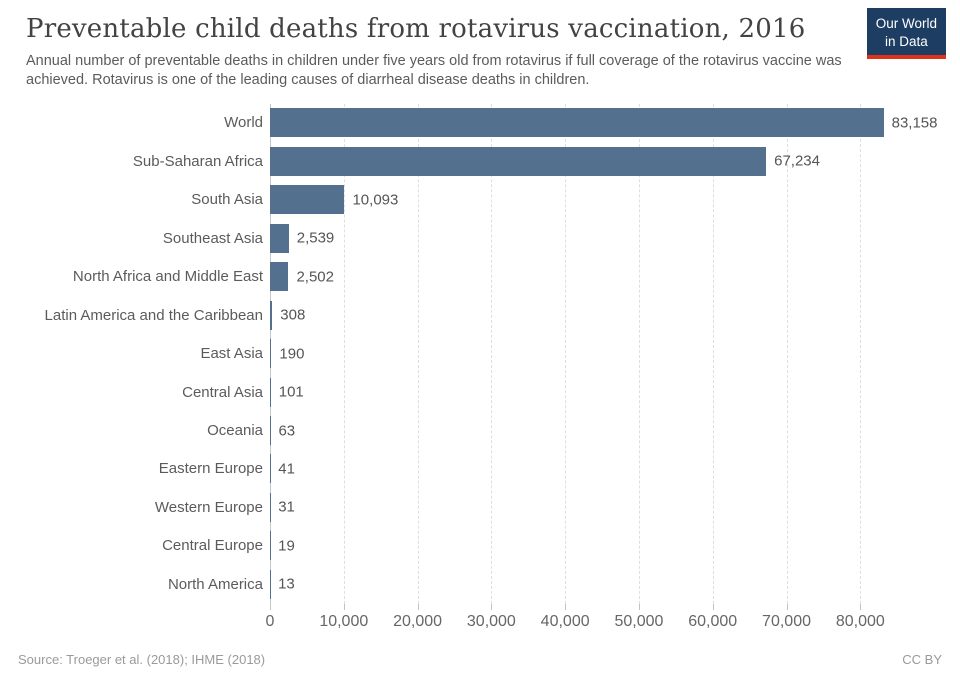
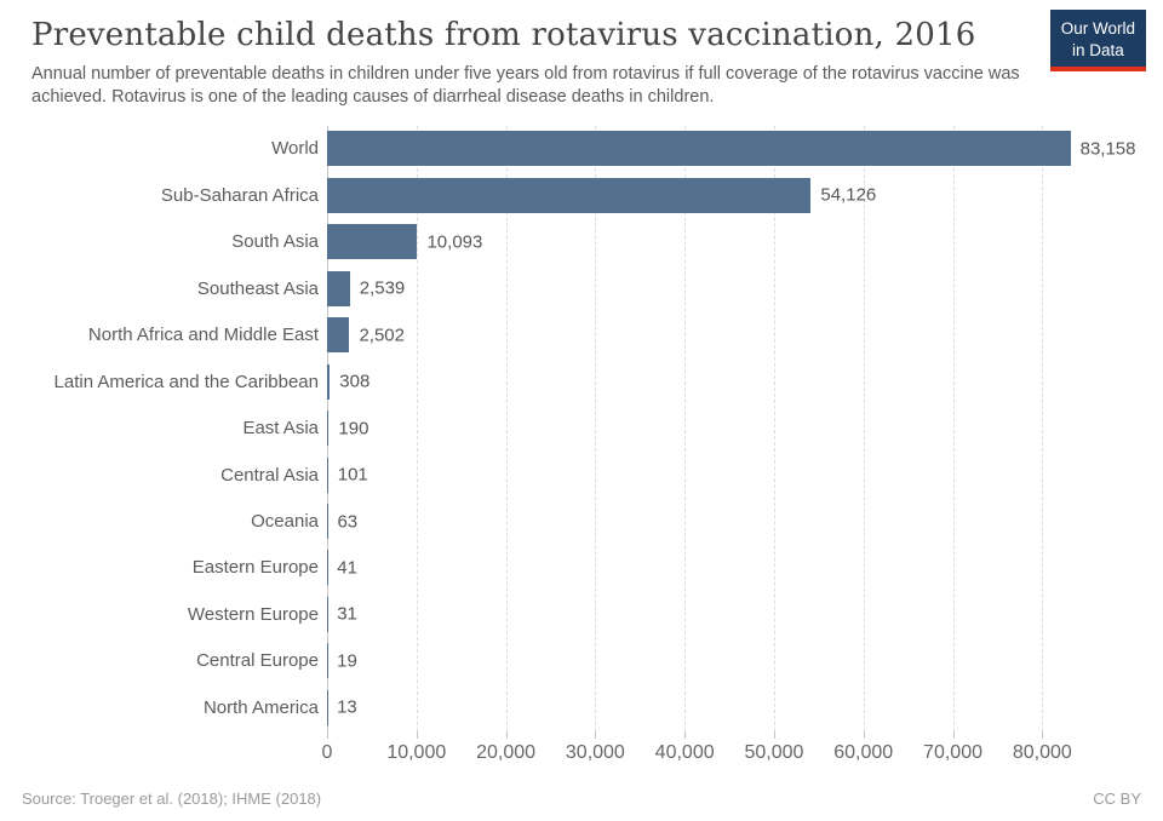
Sub-Saharan Africa: 67,234 -> 54,126
